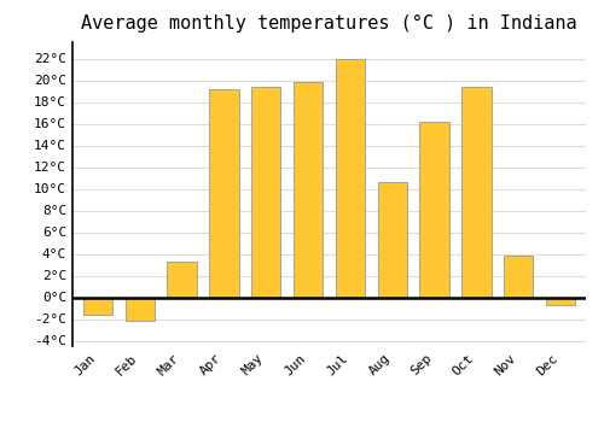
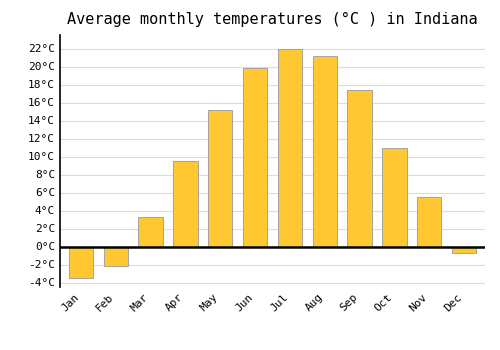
Jan: -1.6°C -> -3.5°C
Apr: 19.2°C -> 9.5°C
May: 19.4°C -> 15.2°C
Aug: 10.6°C -> 21.2°C
Sep: 16.2°C -> 17.4°C
Oct: 19.4°C -> 11.0°C
Nov: 3.8°C -> 5.5°C
